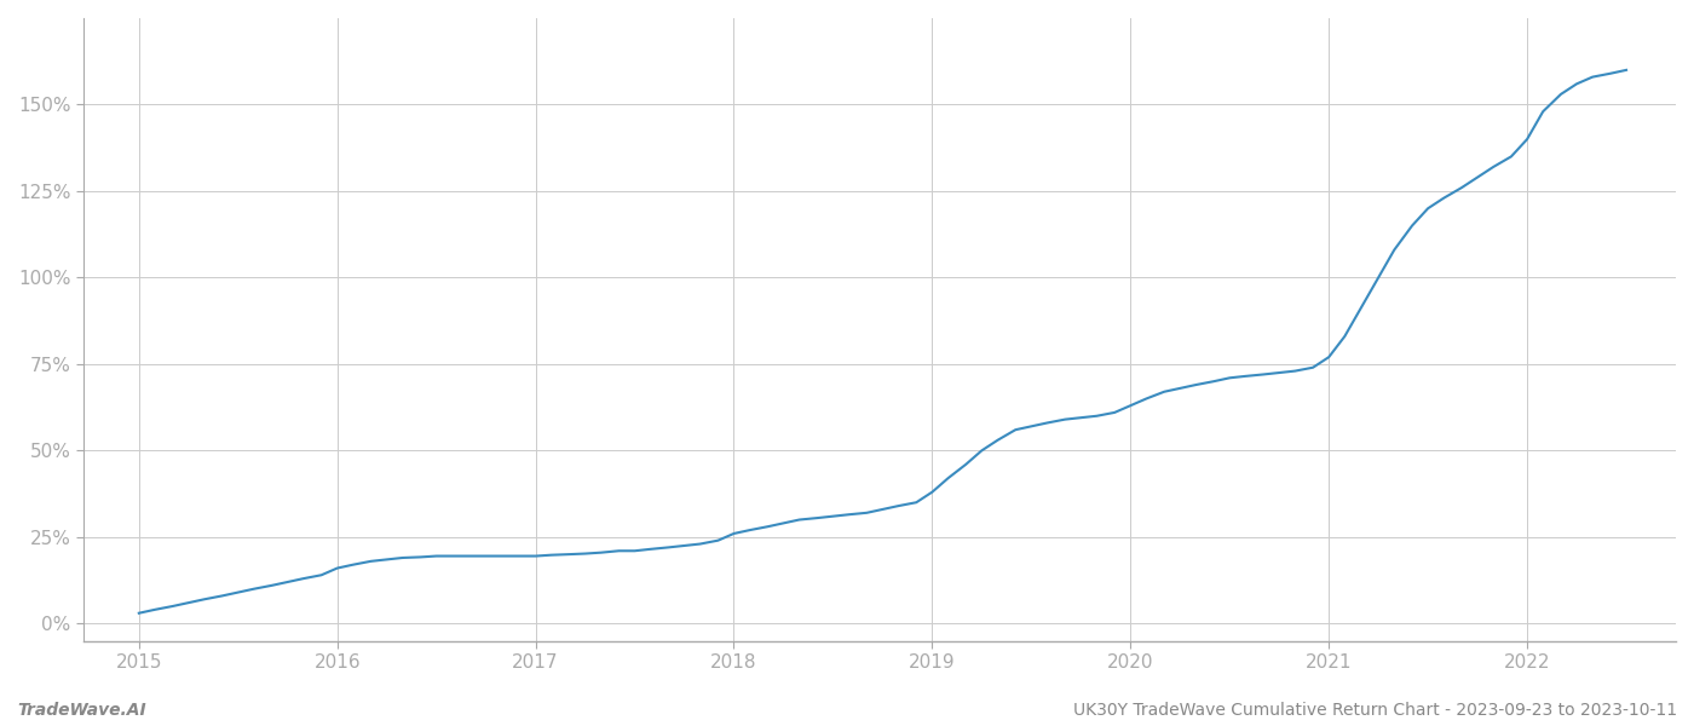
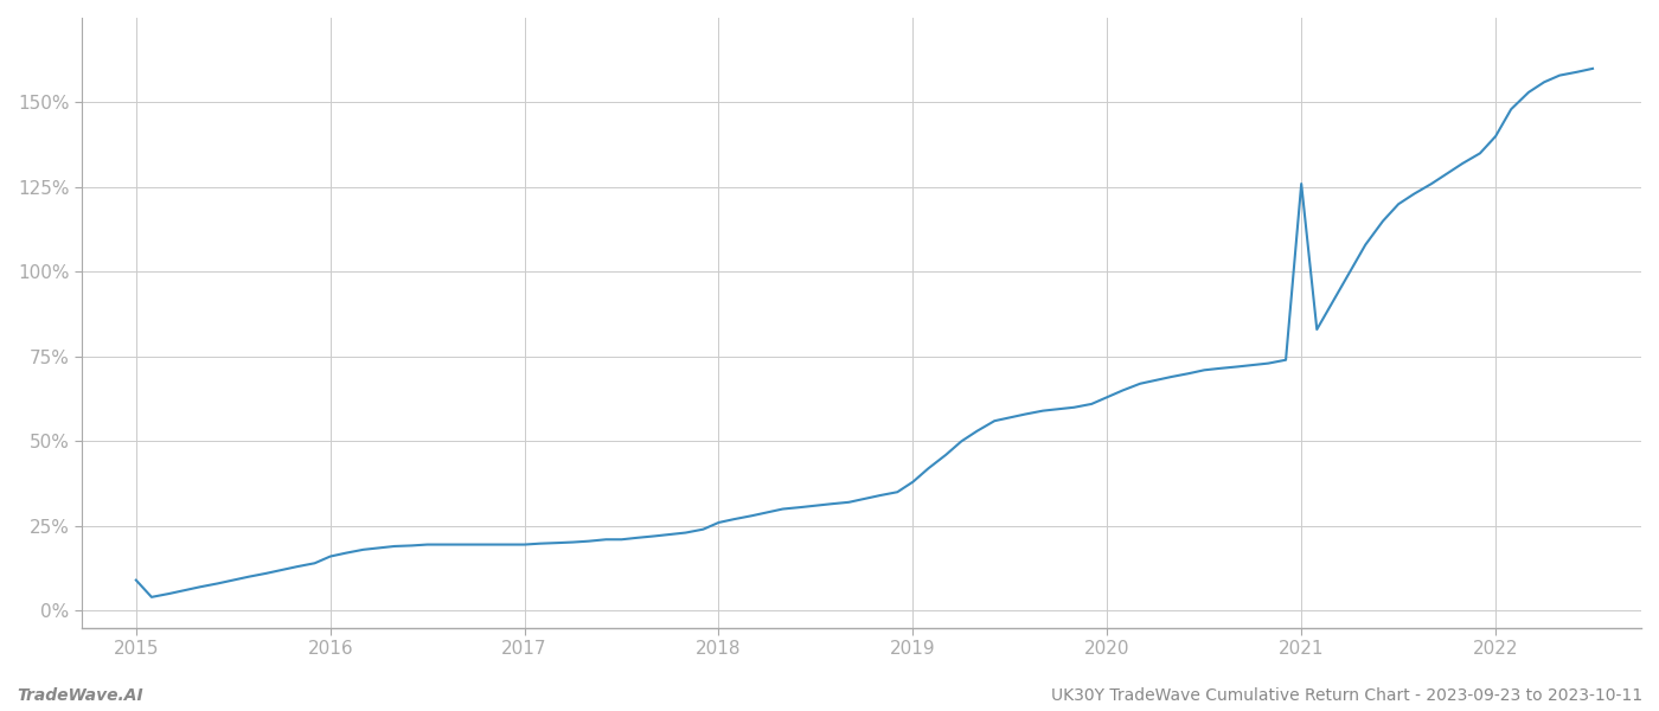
2015: 3.0% -> 9.0%
2021: 77.0% -> 126.0%
